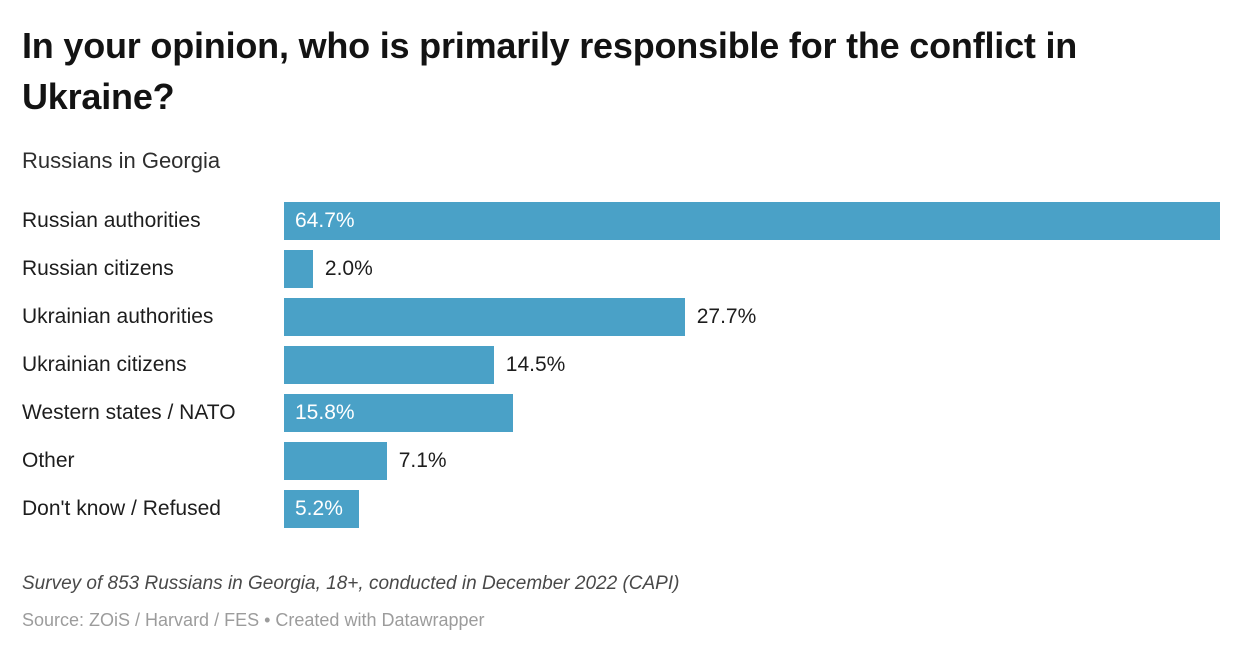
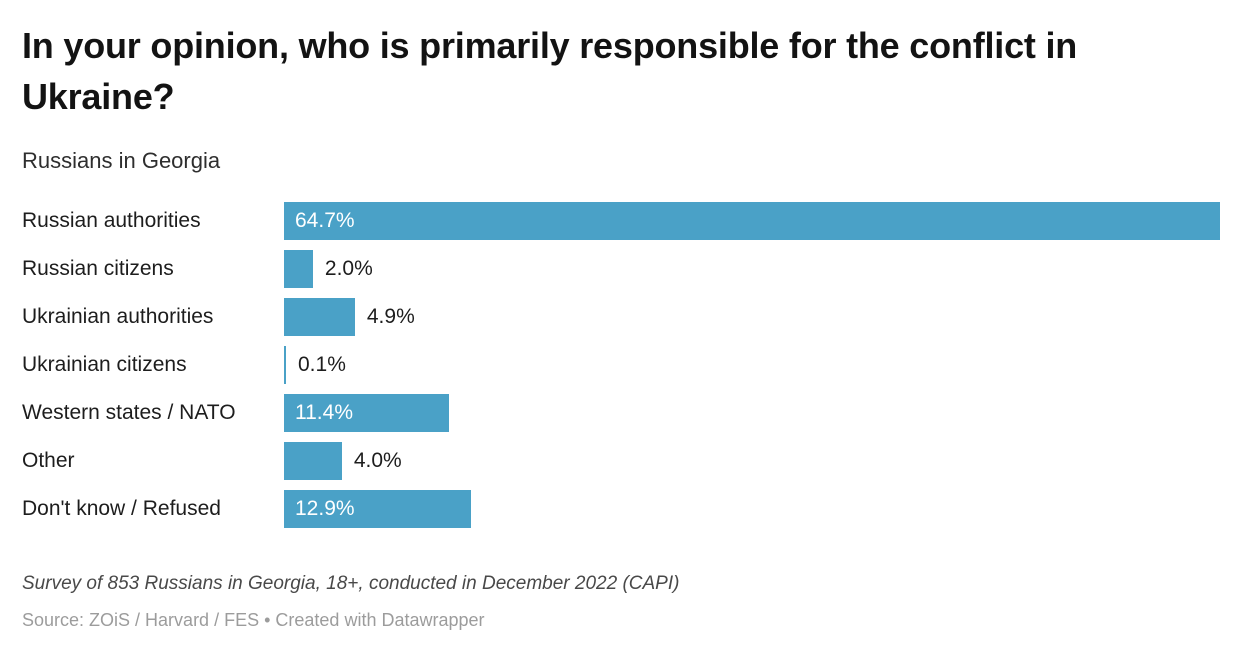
Ukrainian authorities: 27.7% -> 4.9%
Ukrainian citizens: 14.5% -> 0.1%
Western states / NATO: 15.8% -> 11.4%
Other: 7.1% -> 4.0%
Don't know / Refused: 5.2% -> 12.9%
